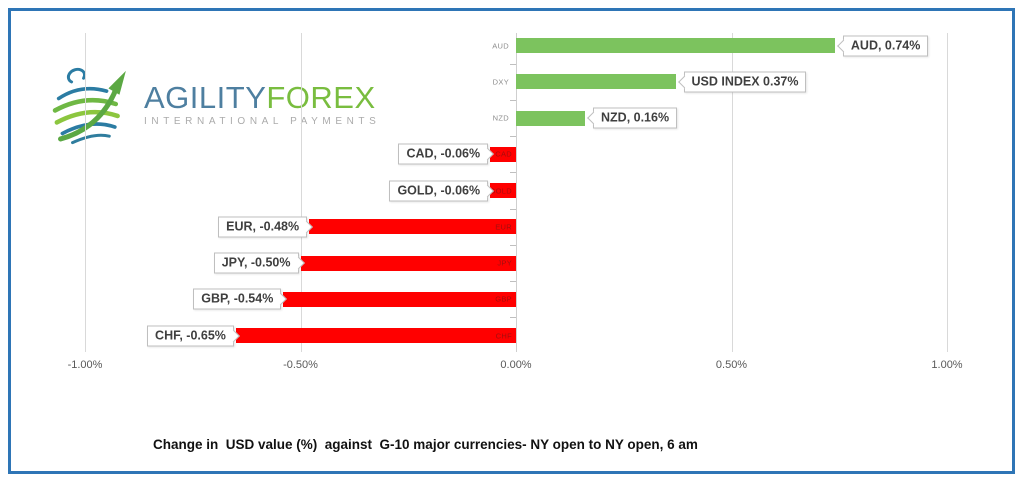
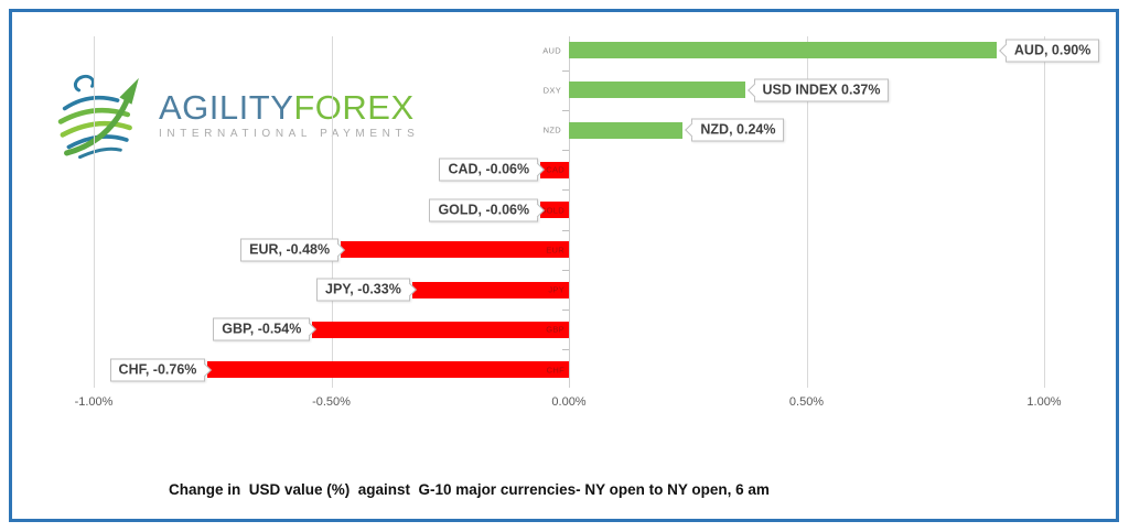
AUD: 0.74% -> 0.90%
NZD: 0.16% -> 0.24%
JPY: -0.50% -> -0.33%
CHF: -0.65% -> -0.76%
